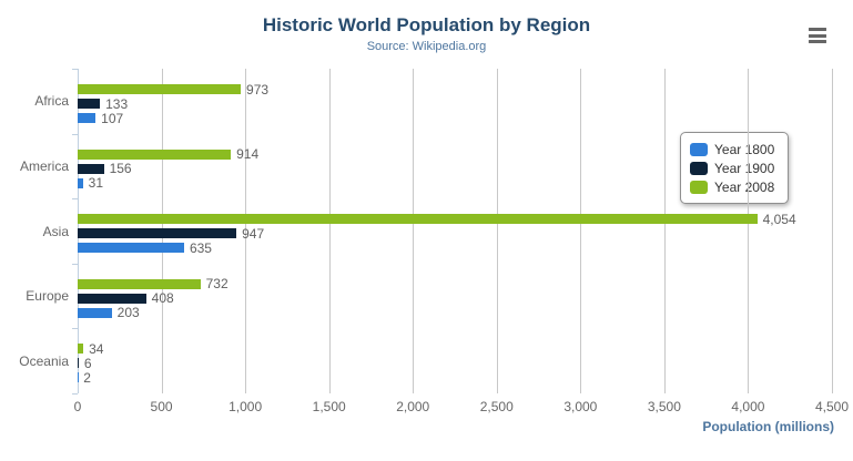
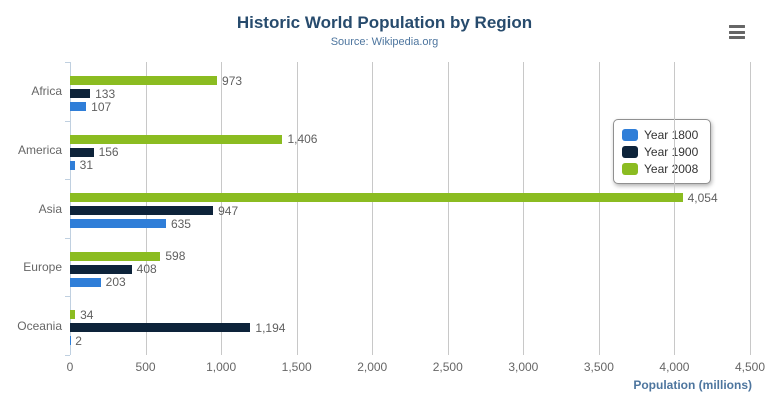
Year 2008/America: 914 -> 1,406
Year 2008/Europe: 732 -> 598
Year 1900/Oceania: 6 -> 1,194
